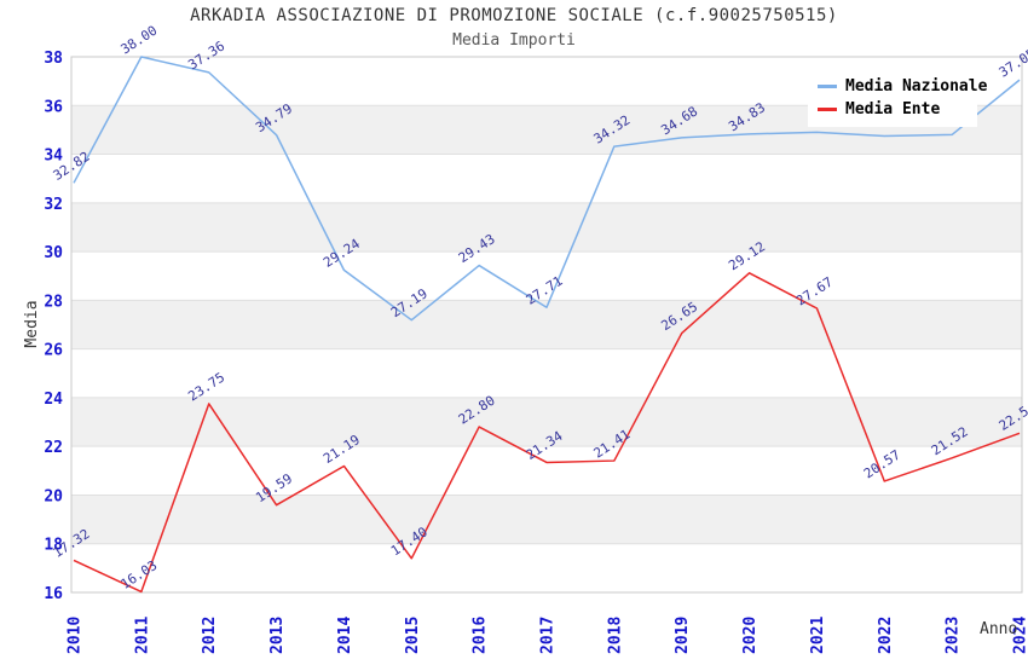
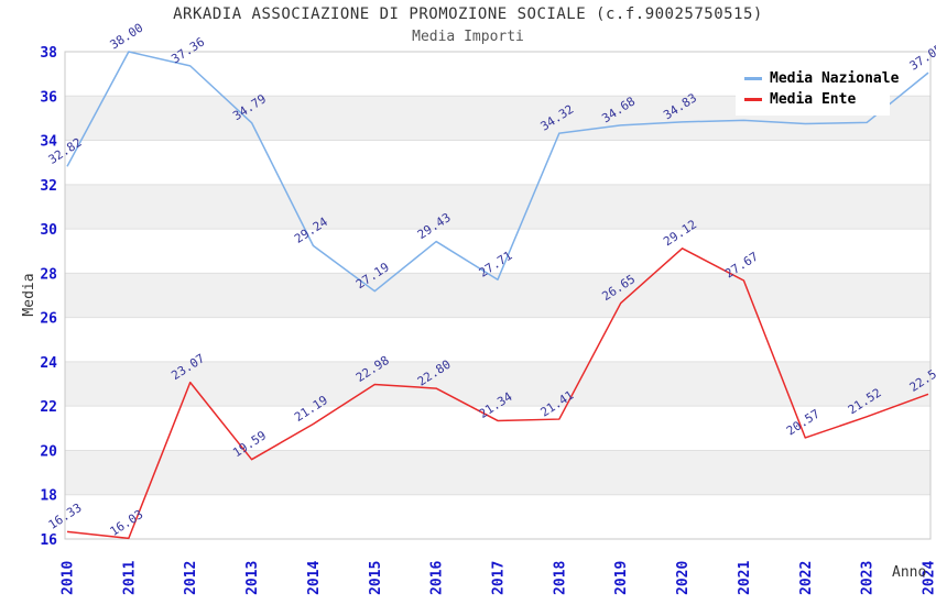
Media Ente/2010: 17.32 -> 16.33
Media Ente/2012: 23.75 -> 23.07
Media Ente/2015: 17.40 -> 22.98
